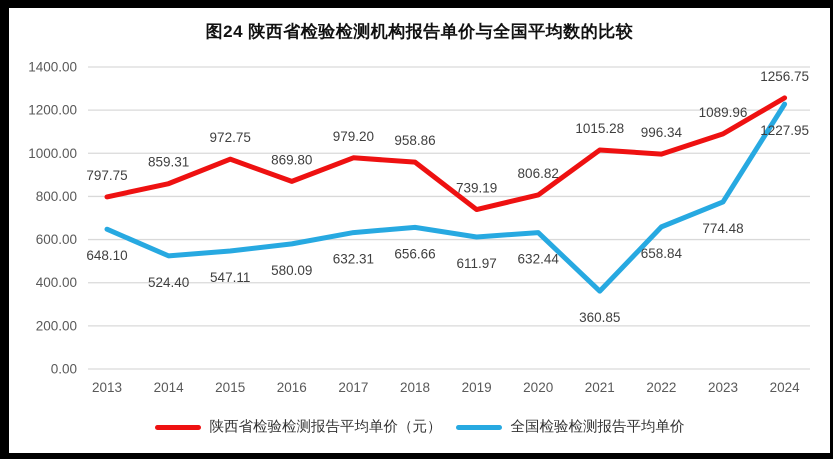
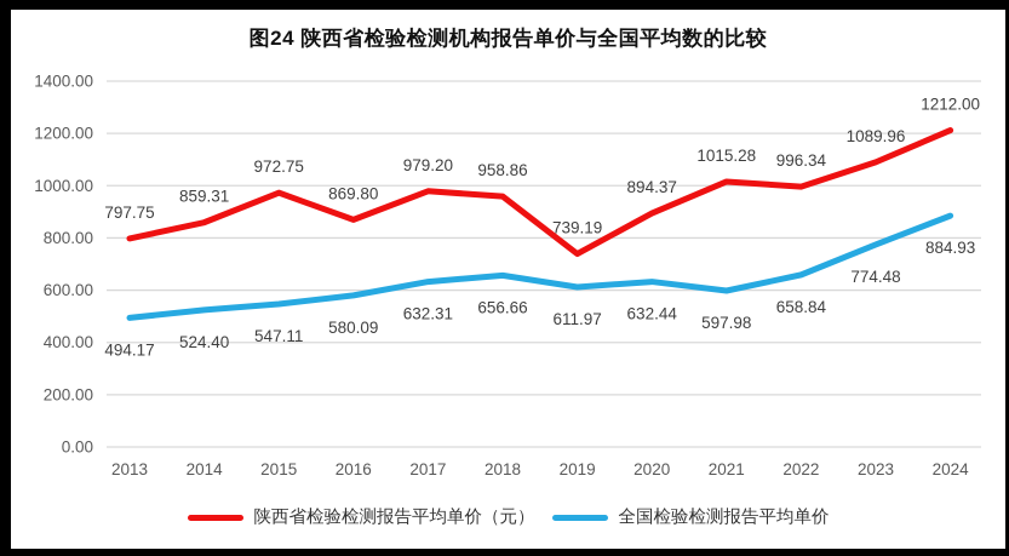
全国检验检测报告平均单价/2013: 648.10 -> 494.17
陕西省检验检测报告平均单价（元）/2020: 806.82 -> 894.37
全国检验检测报告平均单价/2021: 360.85 -> 597.98
陕西省检验检测报告平均单价（元）/2024: 1256.75 -> 1212.00
全国检验检测报告平均单价/2024: 1227.95 -> 884.93
